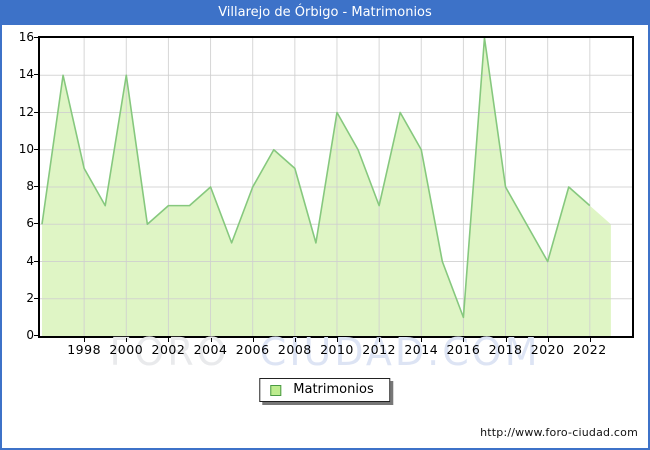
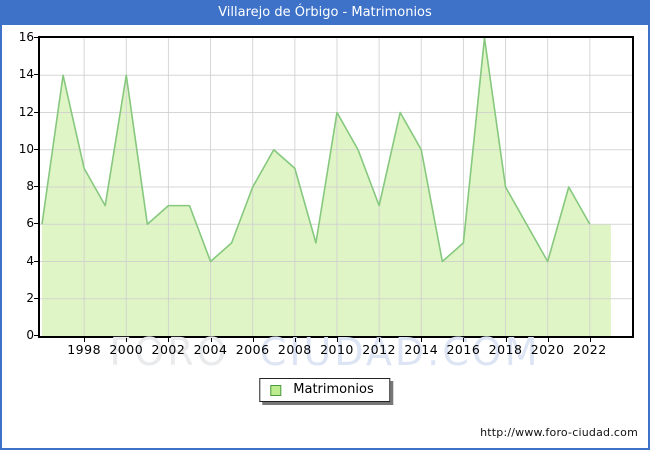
2004: 8 -> 4
2016: 1 -> 5
2022: 7 -> 6
